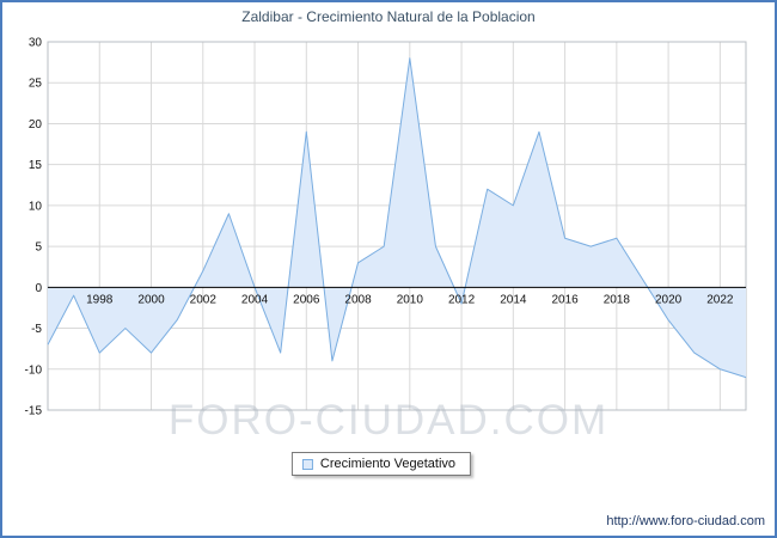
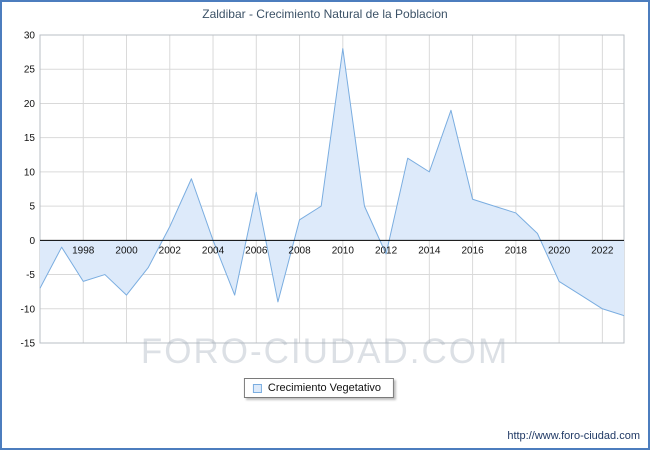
1998: -8 -> -6
2006: 19 -> 7
2018: 6 -> 4
2020: -4 -> -6
